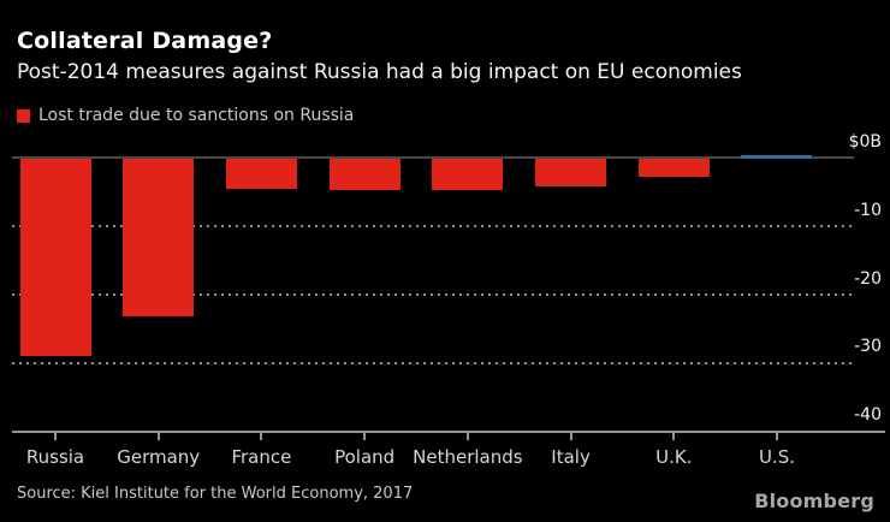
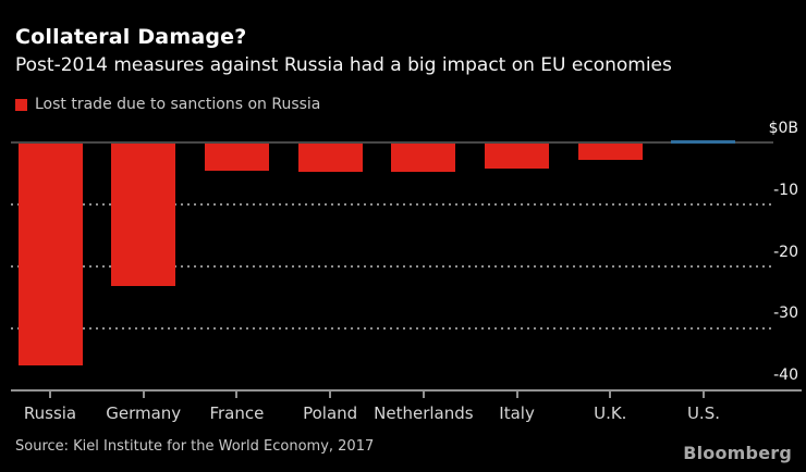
Russia: -$29B -> -$36B
